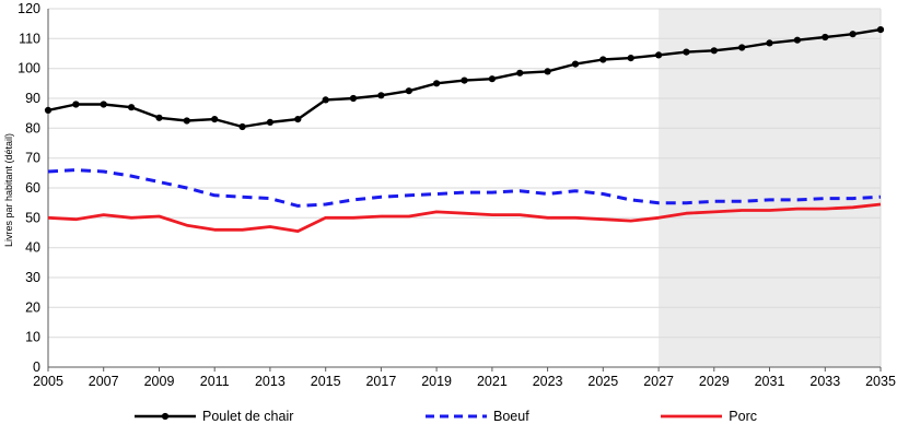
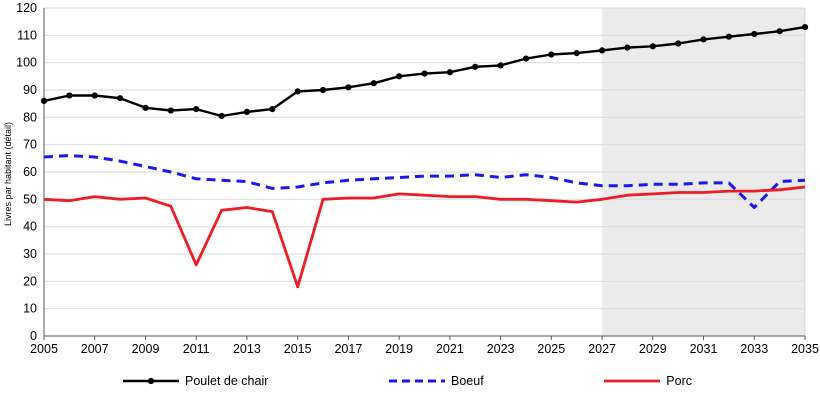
Porc/2011: 46 -> 26
Porc/2015: 50 -> 18
Boeuf/2033: 56 -> 47
